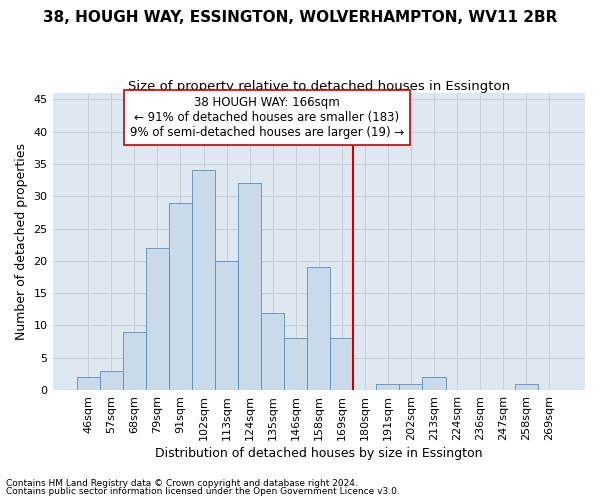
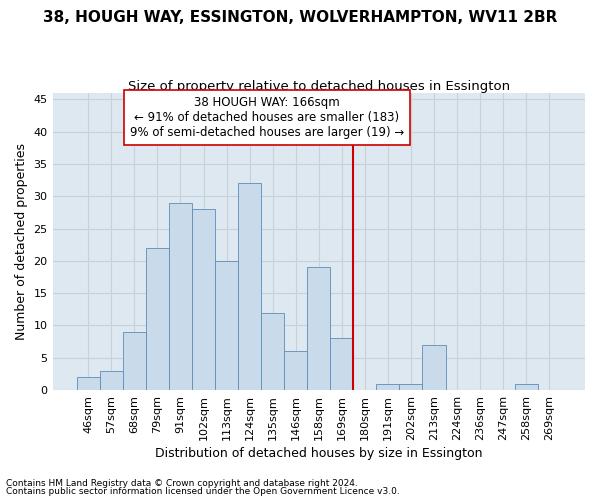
102sqm: 34 -> 28
146sqm: 8 -> 6
213sqm: 2 -> 7
